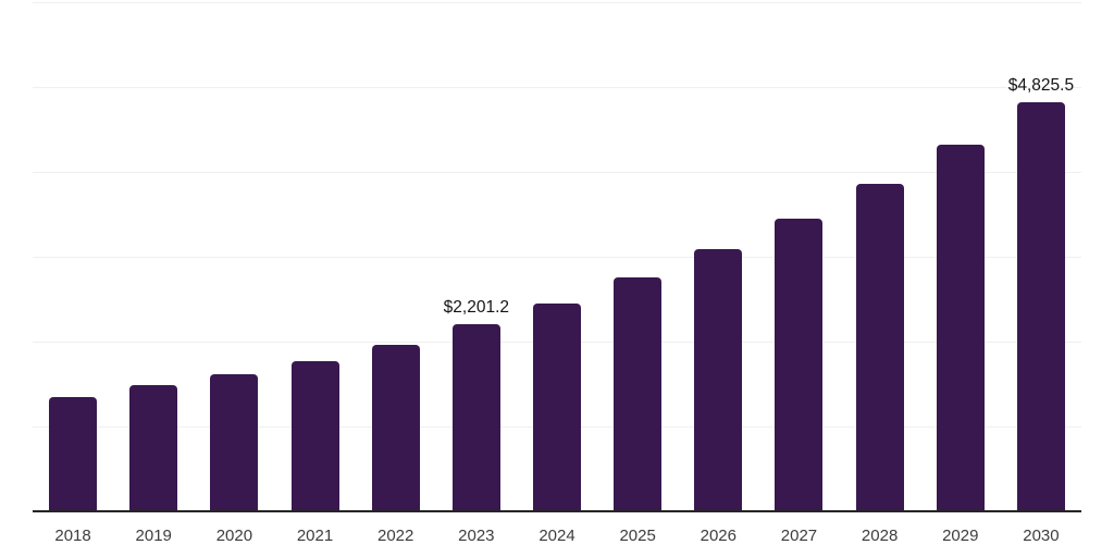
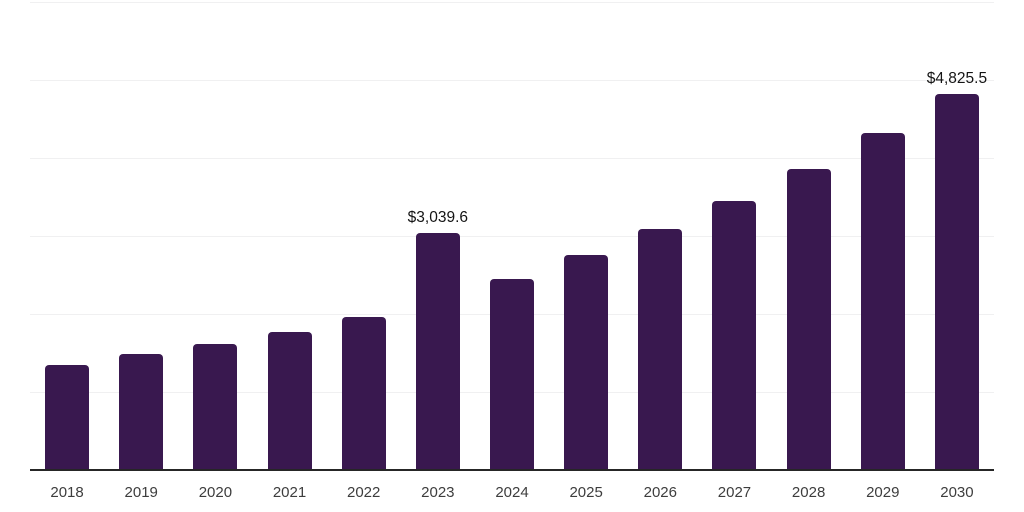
2023: $2,201.2 -> $3,039.6
